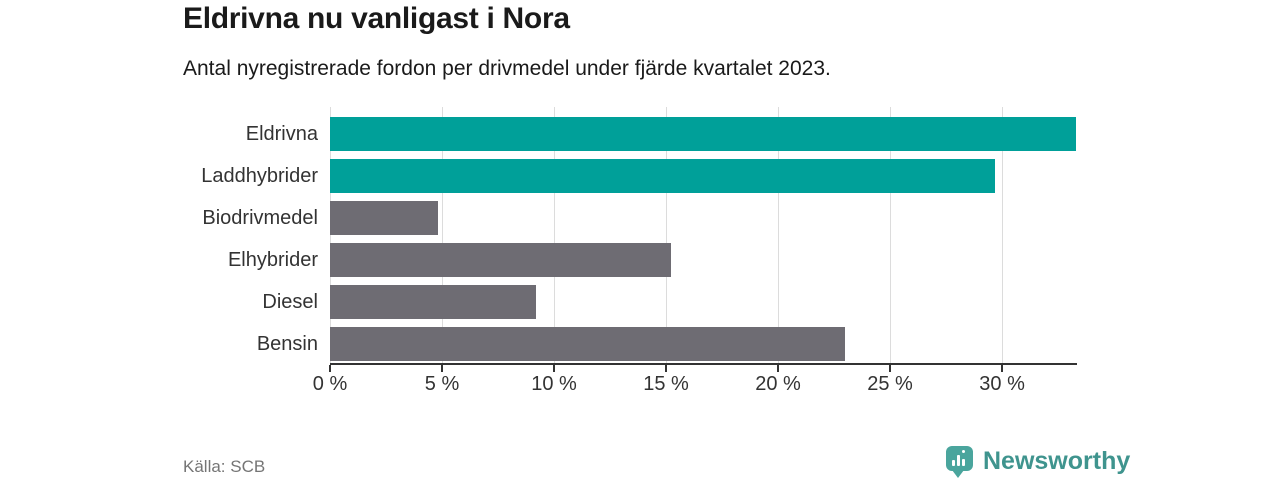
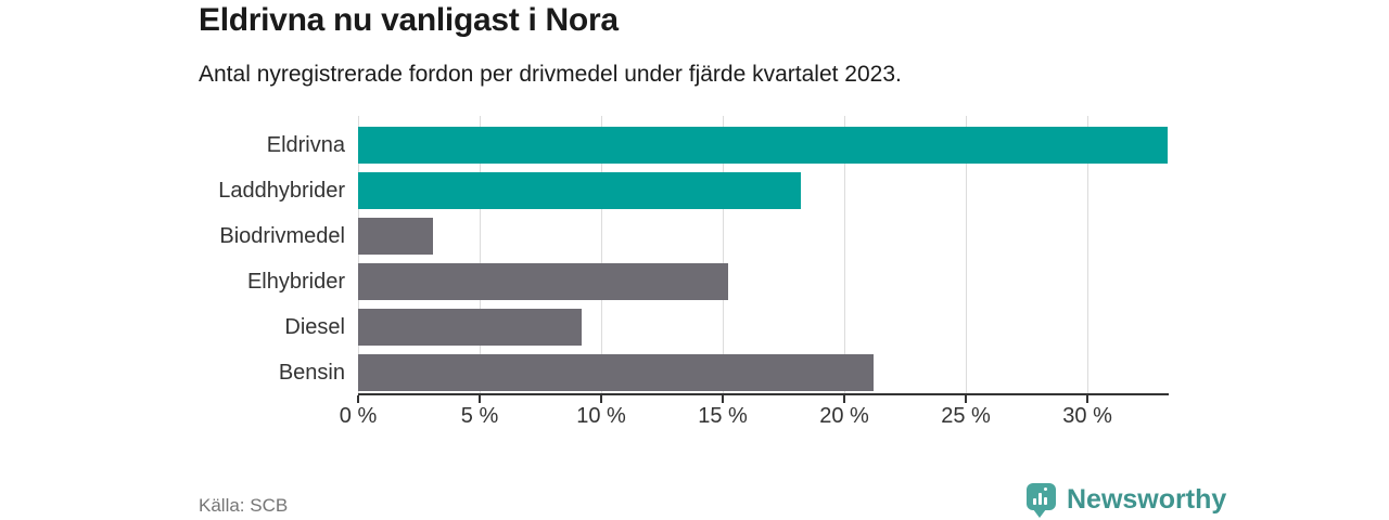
Laddhybrider: 29.7% -> 18.2%
Biodrivmedel: 4.8% -> 3.1%
Bensin: 23.0% -> 21.2%
